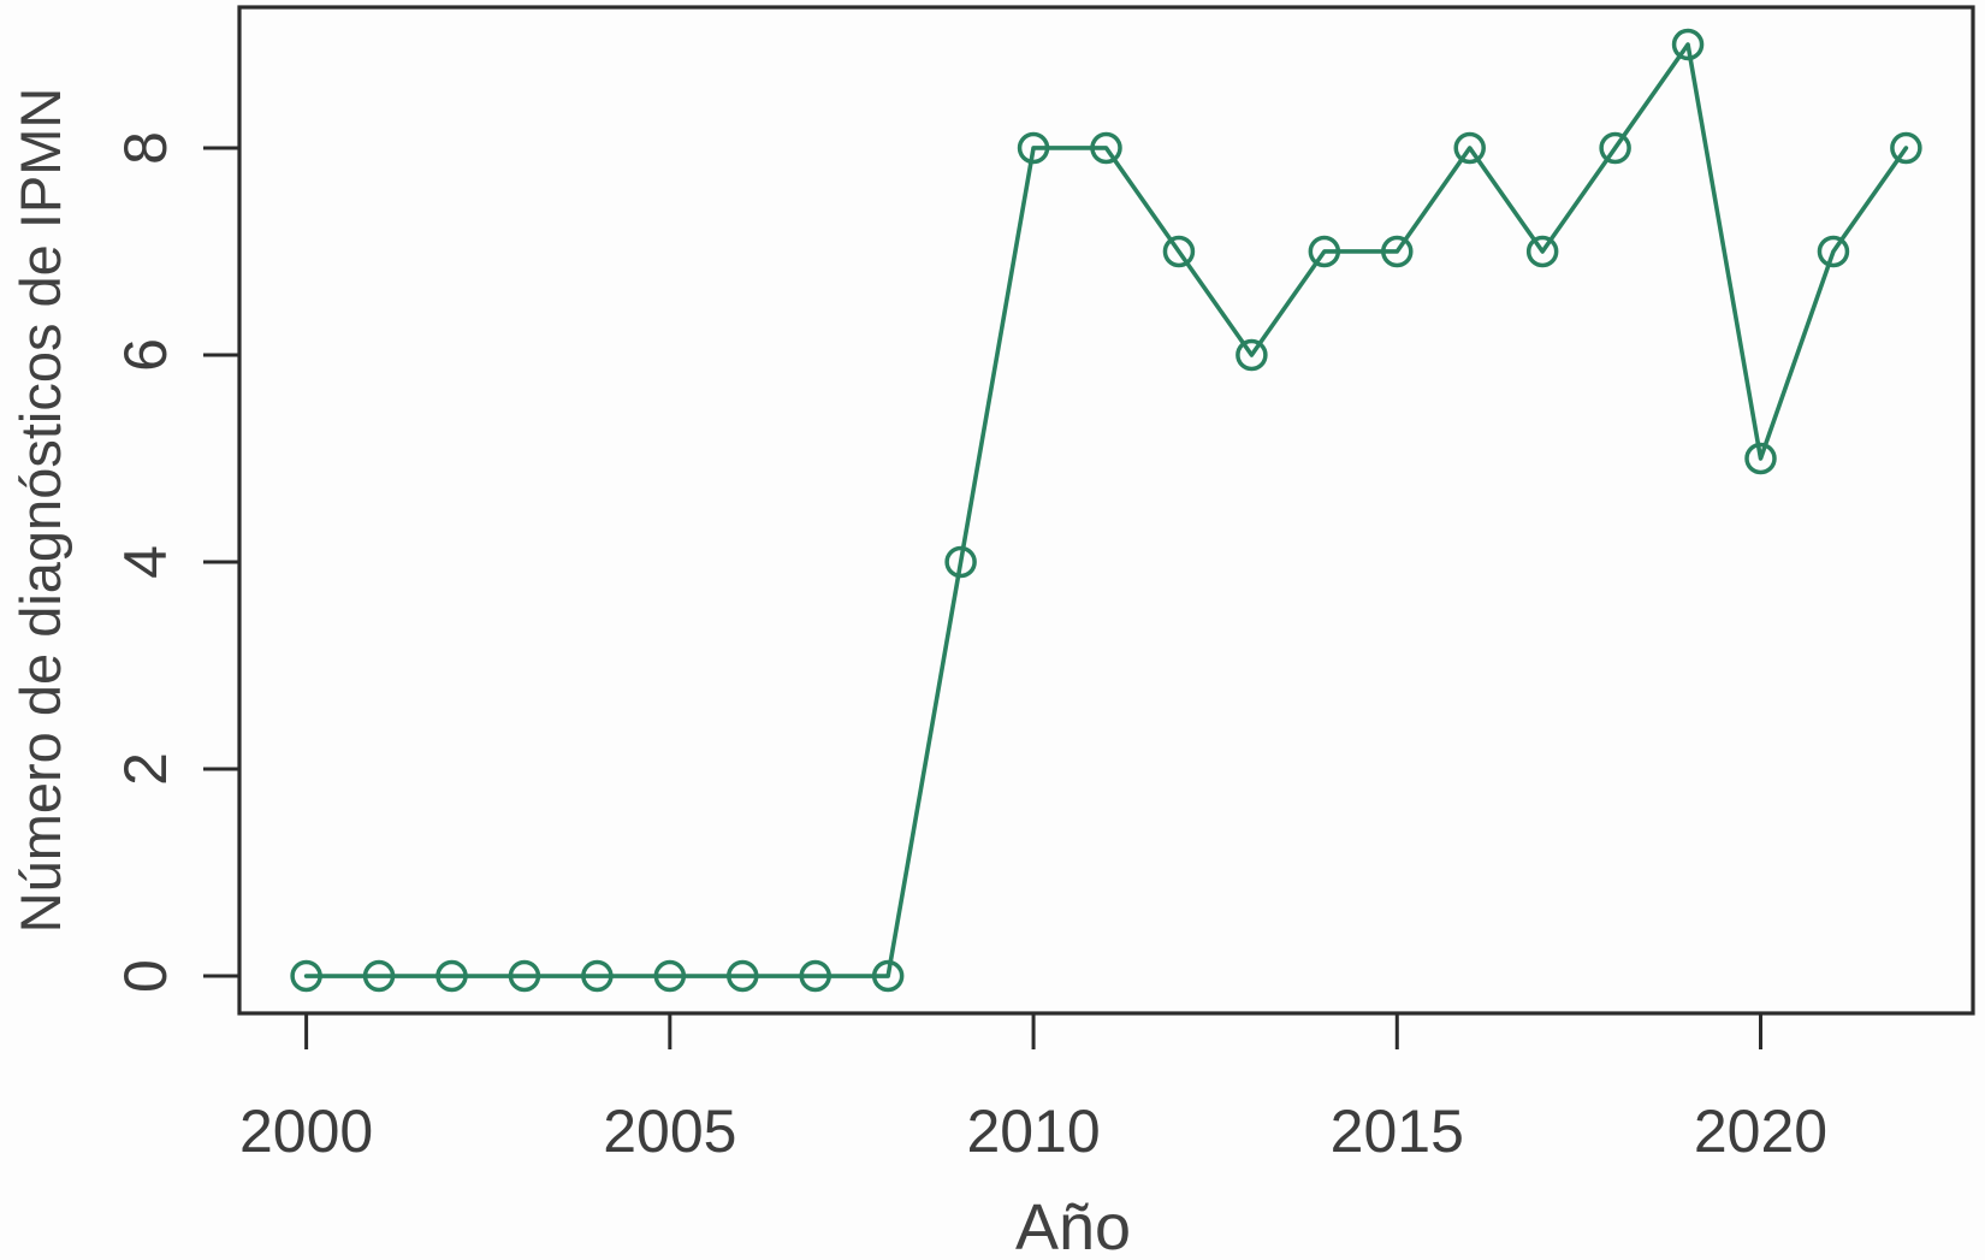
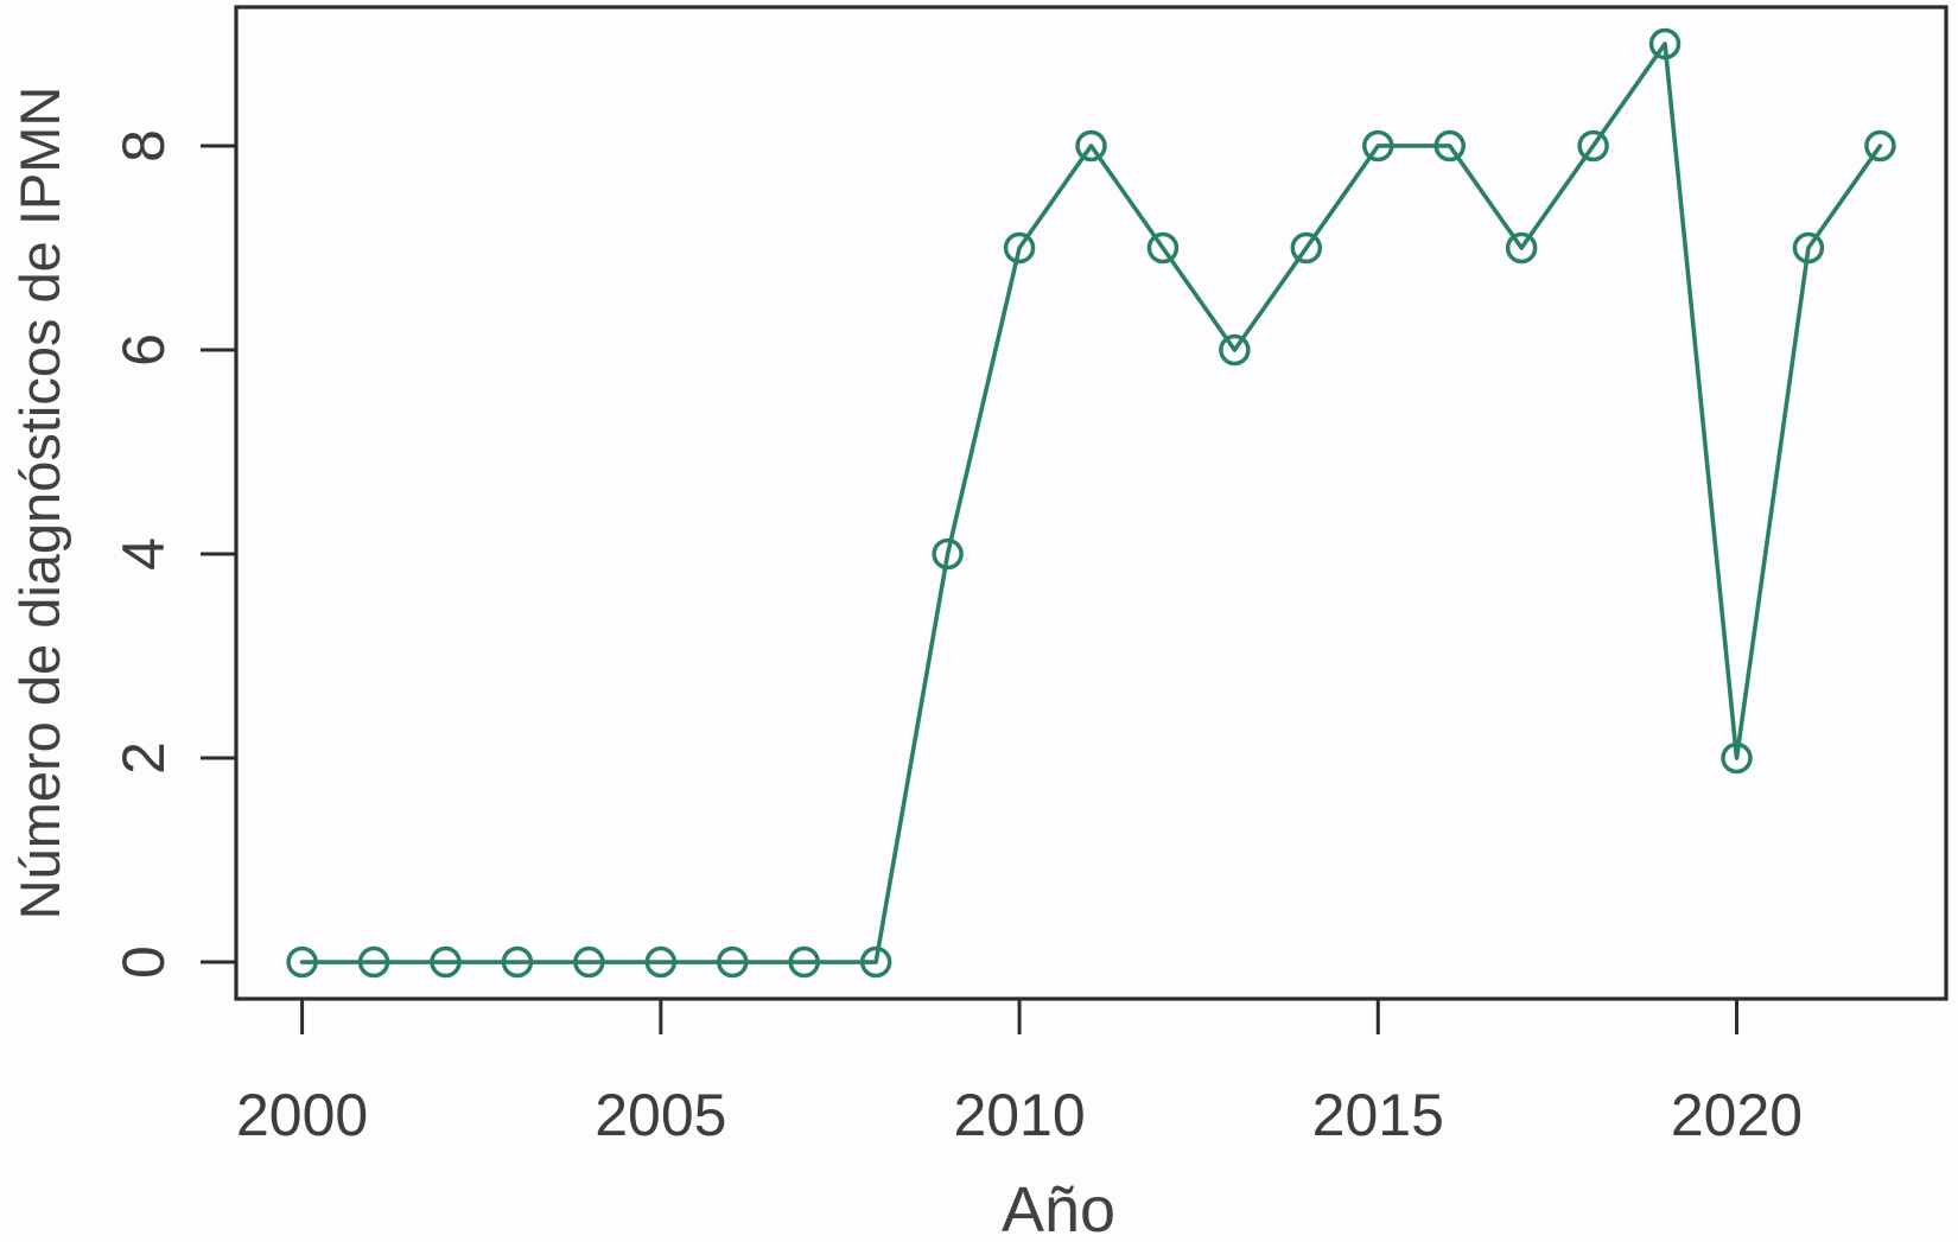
2010: 8 -> 7
2015: 7 -> 8
2020: 5 -> 2
